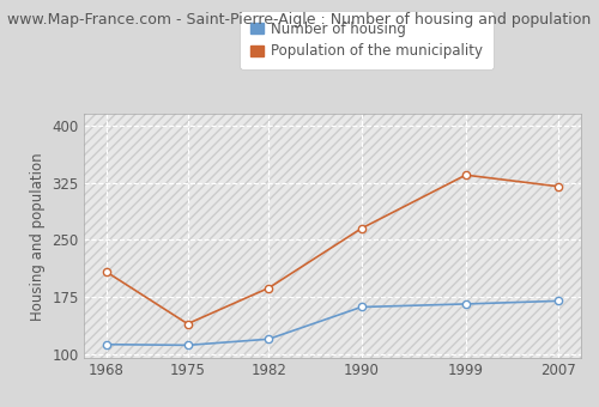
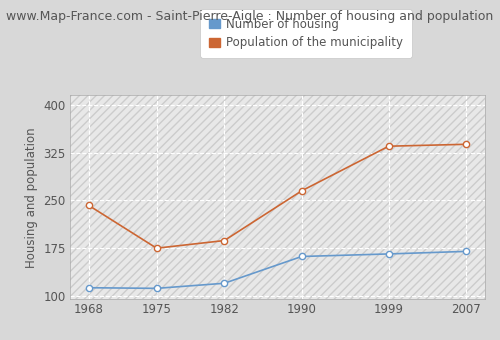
Population of the municipality/1968: 208 -> 242
Population of the municipality/1975: 140 -> 175
Population of the municipality/2007: 320 -> 338
